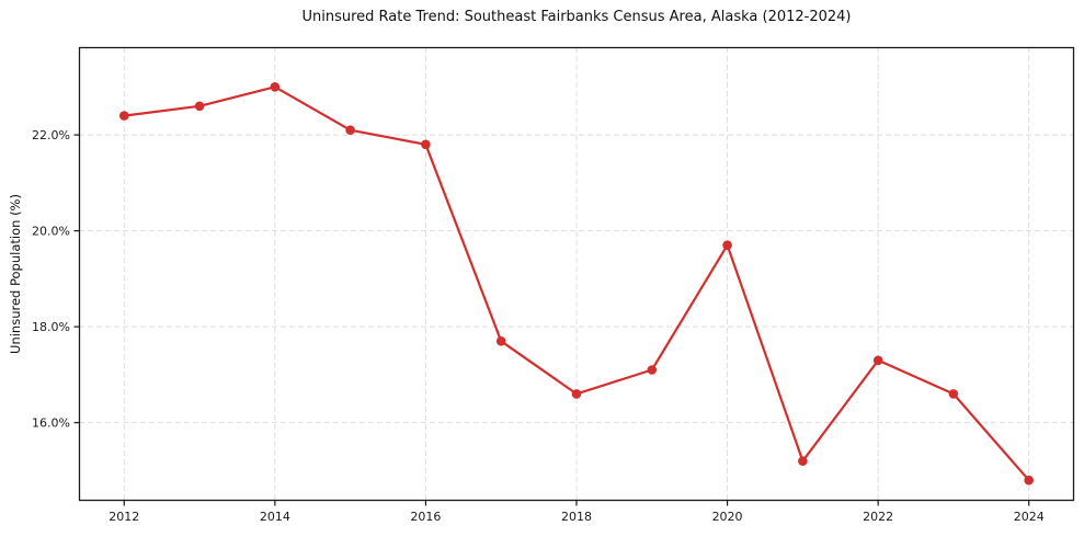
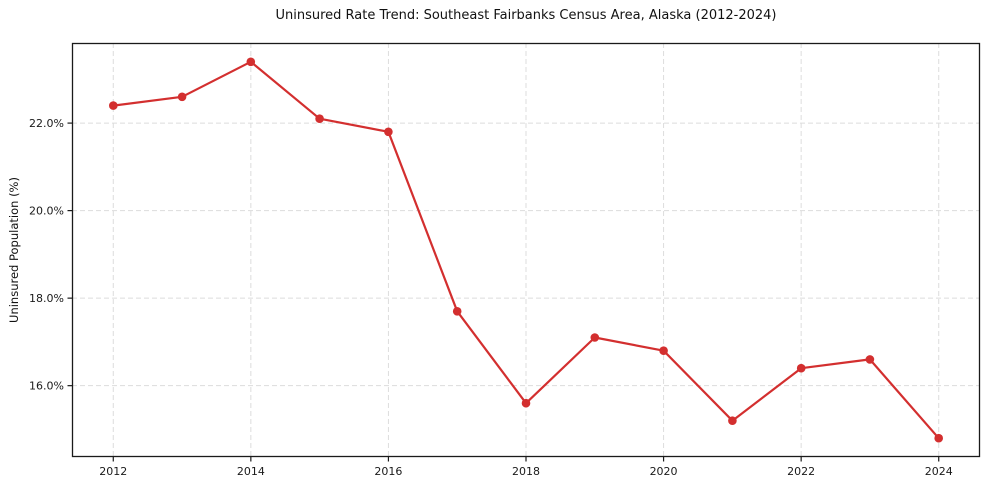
2014: 23.0% -> 23.4%
2018: 16.6% -> 15.6%
2020: 19.7% -> 16.8%
2022: 17.3% -> 16.4%
